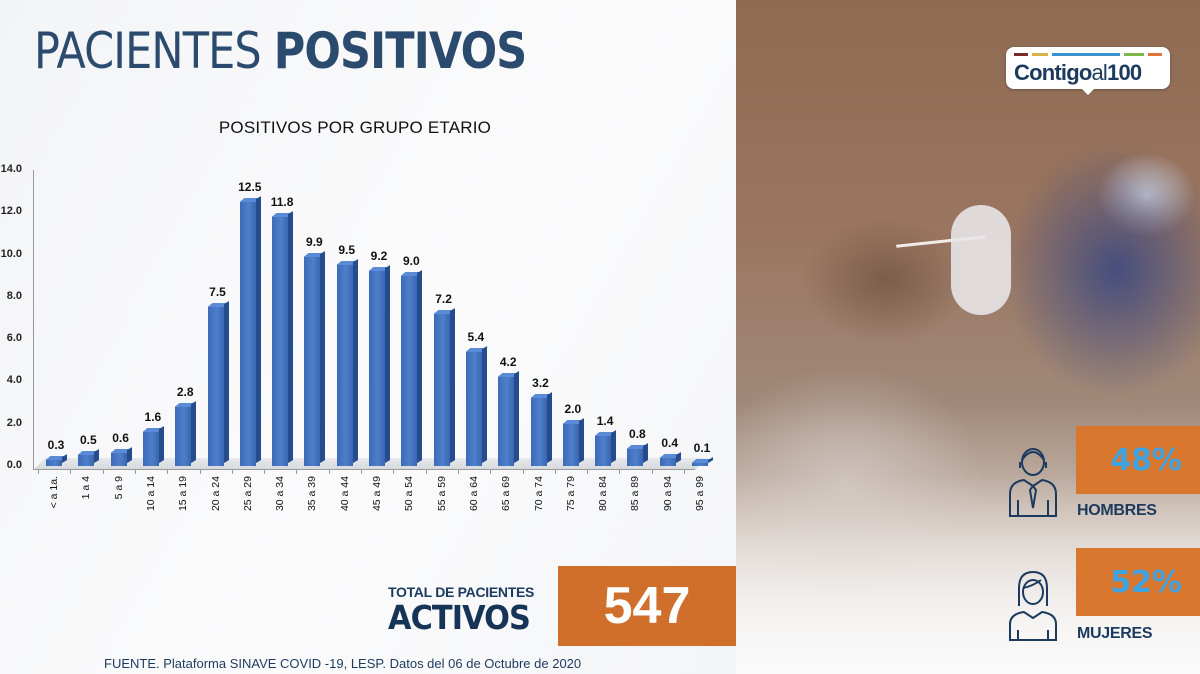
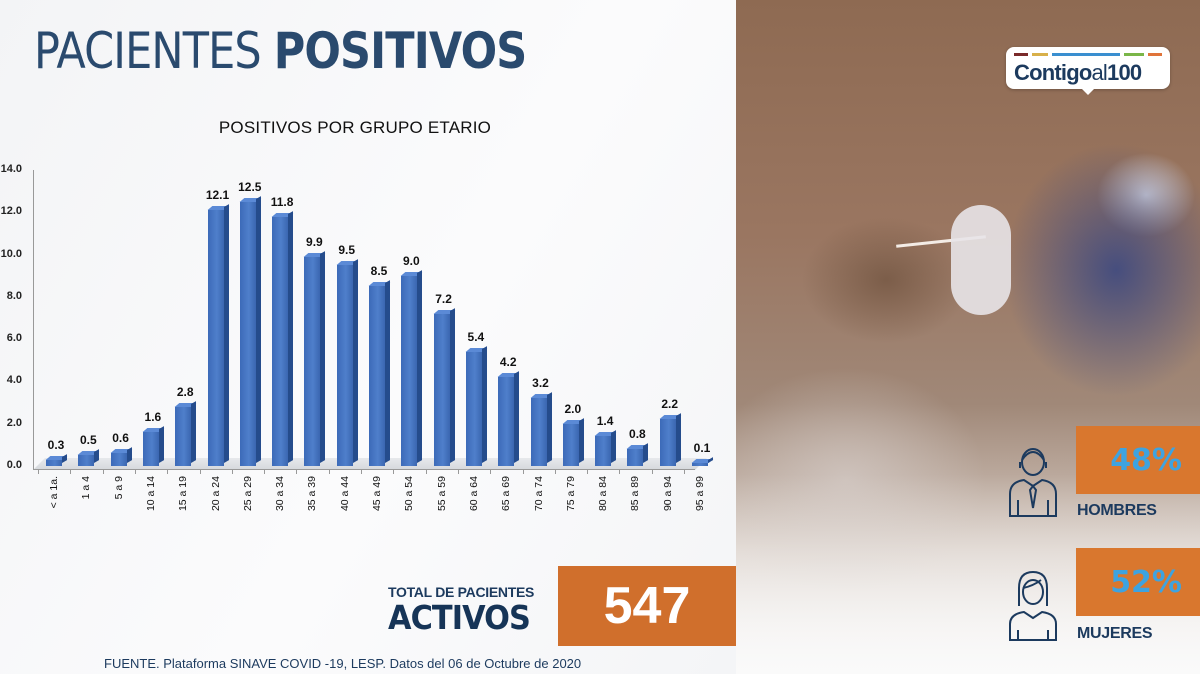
20 a 24: 7.5 -> 12.1
45 a 49: 9.2 -> 8.5
90 a 94: 0.4 -> 2.2
